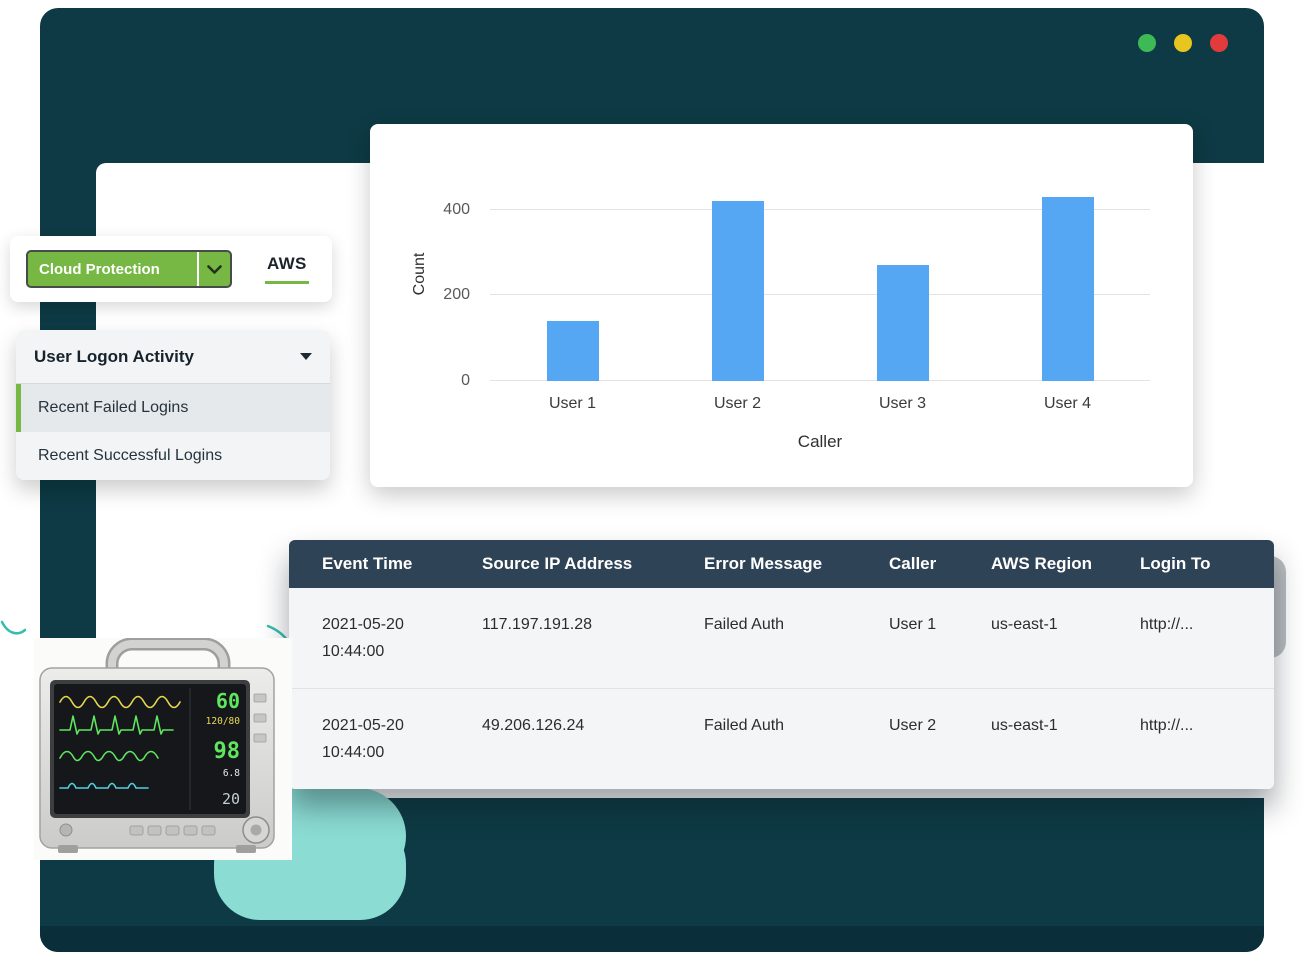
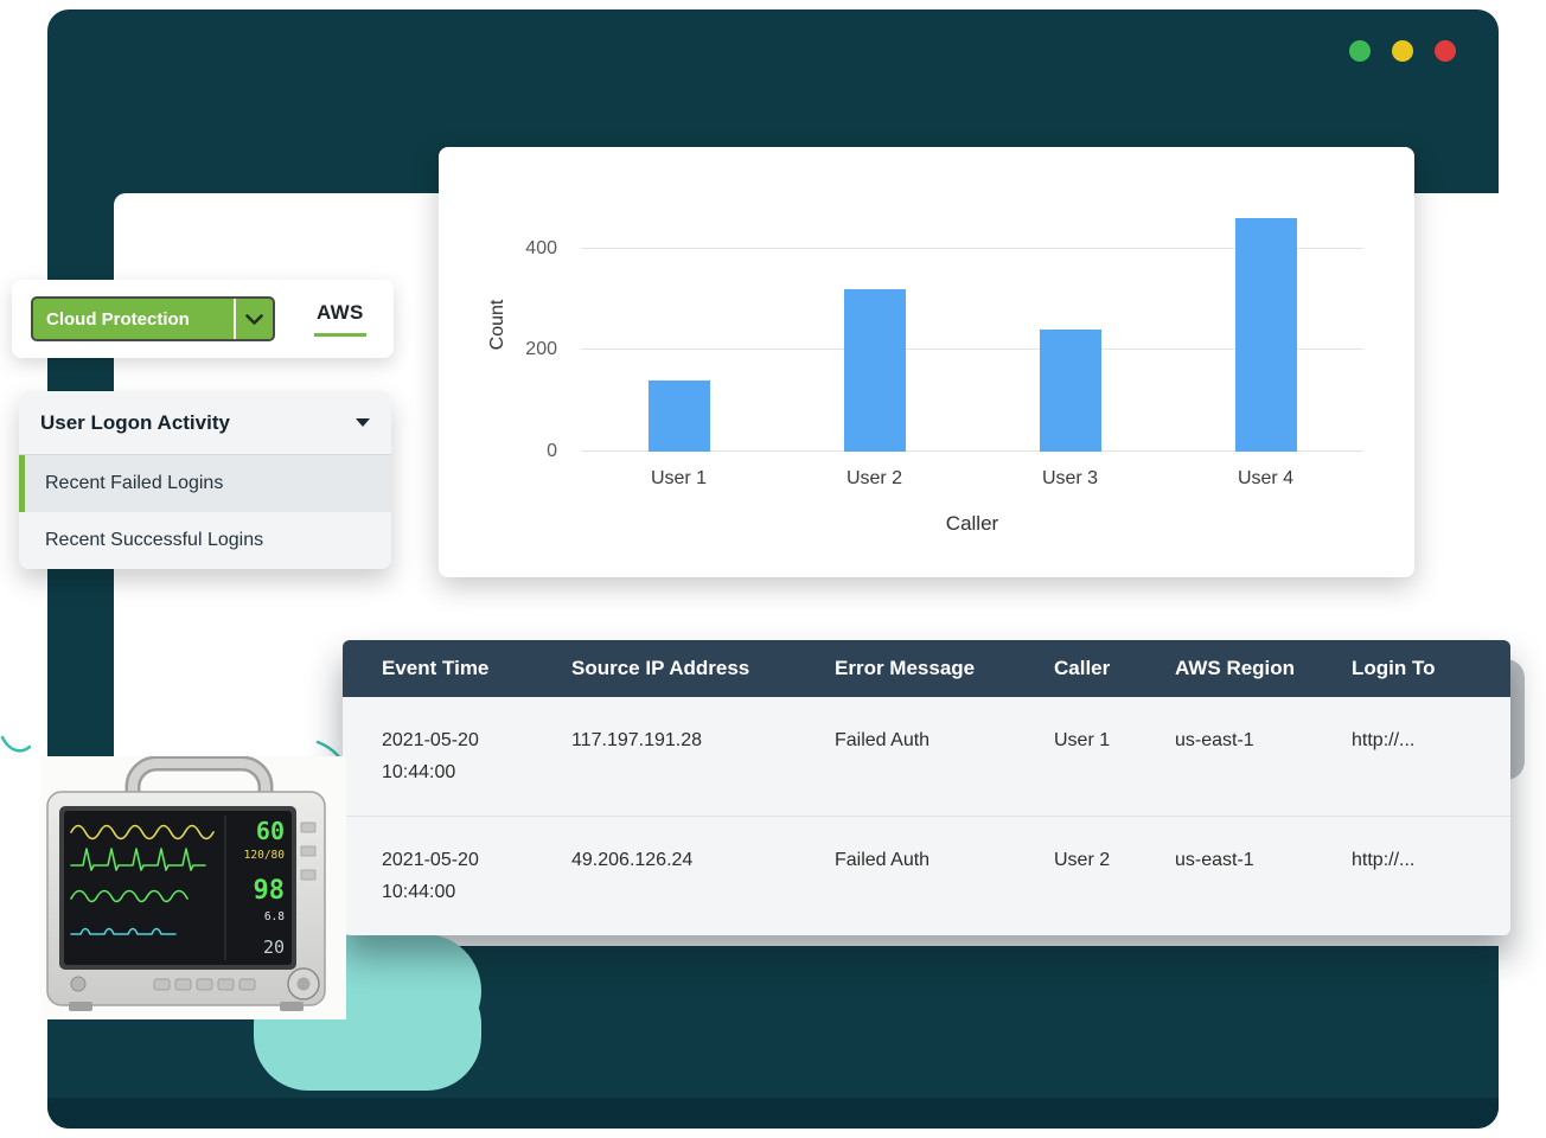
User 2: 420 -> 320
User 3: 270 -> 240
User 4: 430 -> 460
